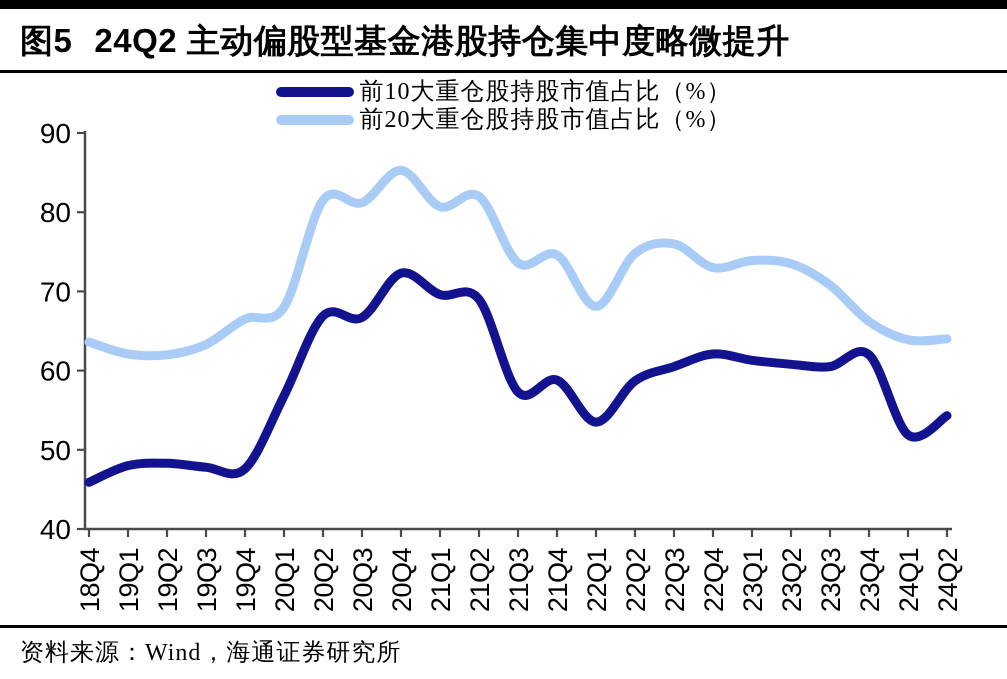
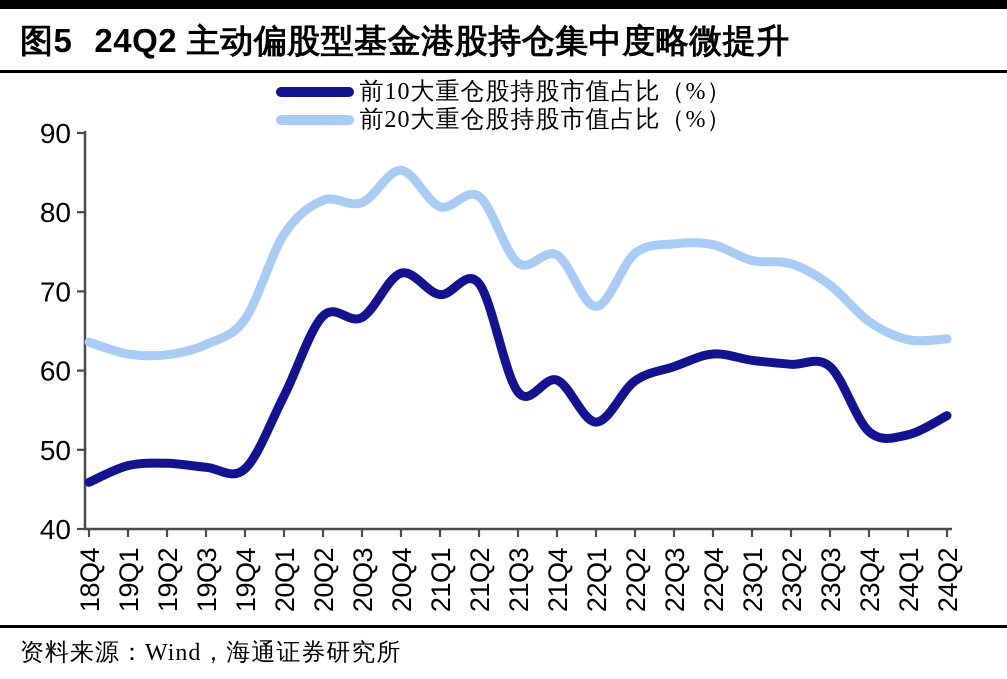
前20大重仓股持股市值占比（%）/20Q1: 68 -> 77
前10大重仓股持股市值占比（%）/21Q2: 69 -> 71
前20大重仓股持股市值占比（%）/22Q4: 73 -> 76
前10大重仓股持股市值占比（%）/23Q4: 62 -> 52
